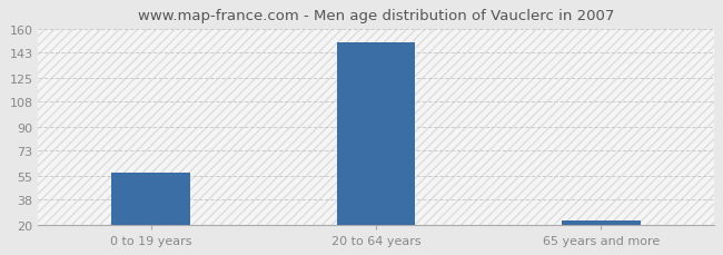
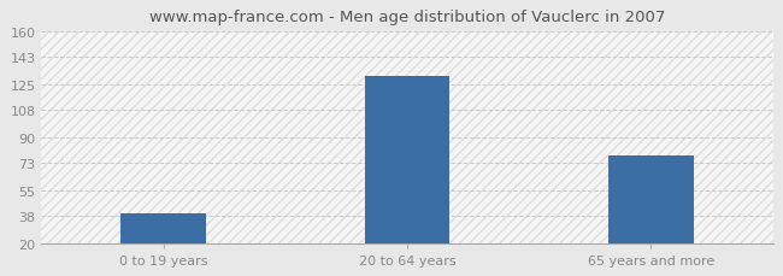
0 to 19 years: 57 -> 40
20 to 64 years: 150 -> 130
65 years and more: 23 -> 78
